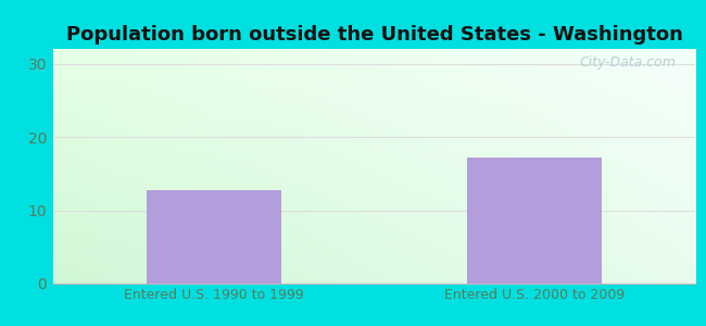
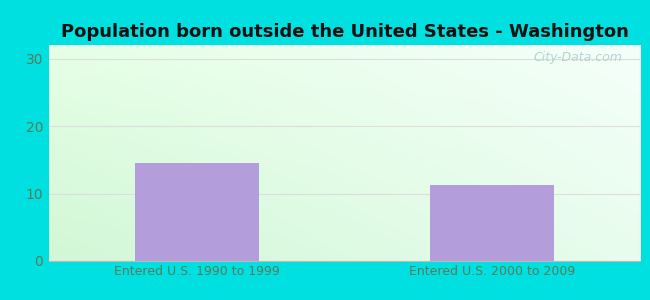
Entered U.S. 1990 to 1999: 12.8 -> 14.5
Entered U.S. 2000 to 2009: 17.2 -> 11.2
